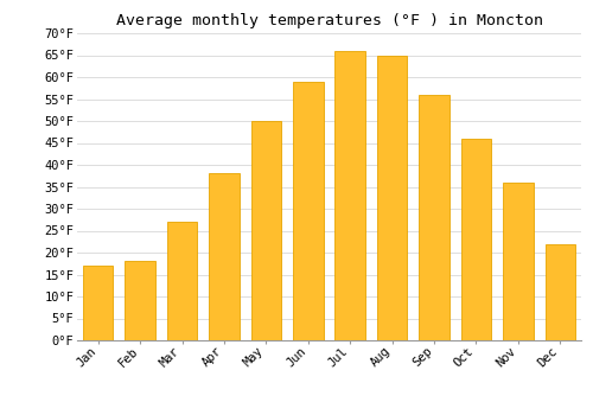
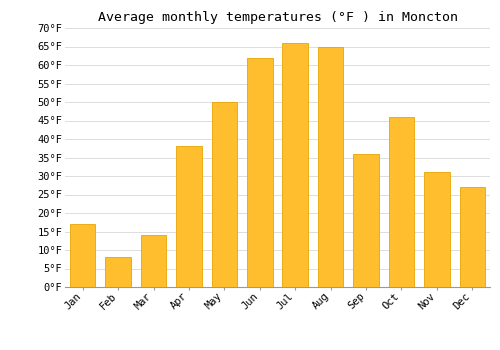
Feb: 18°F -> 8°F
Mar: 27°F -> 14°F
Jun: 59°F -> 62°F
Sep: 56°F -> 36°F
Nov: 36°F -> 31°F
Dec: 22°F -> 27°F
